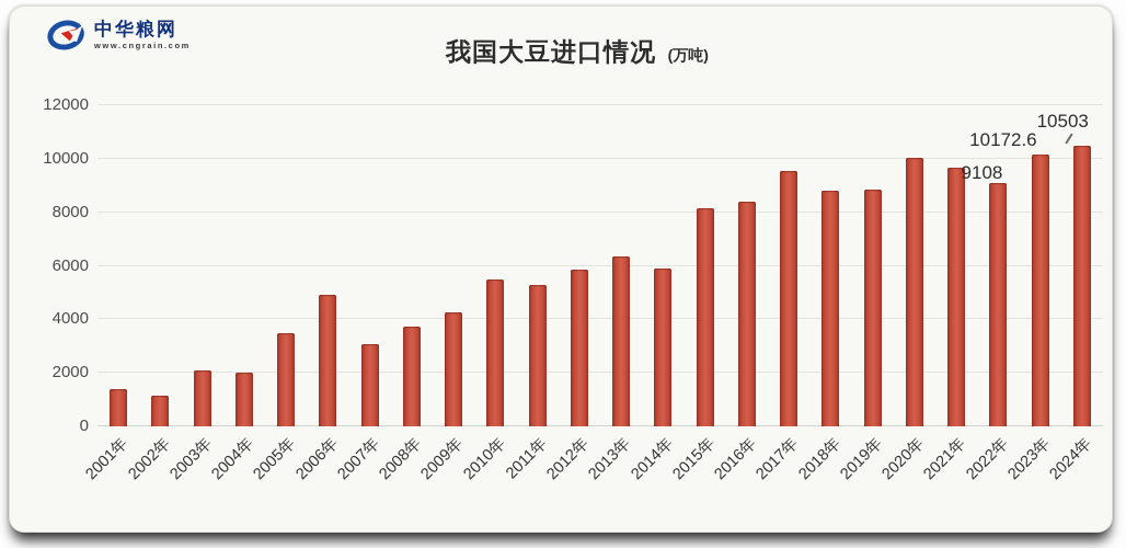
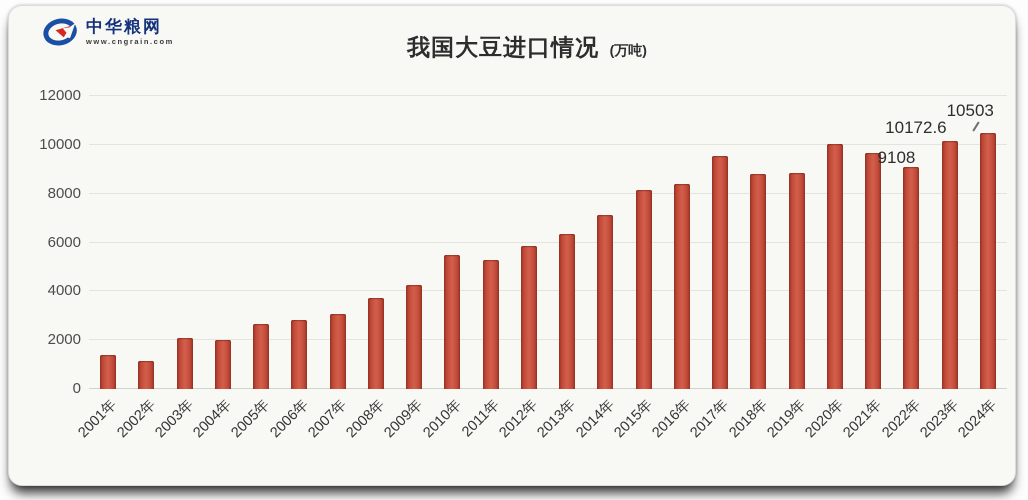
2005年: 3500 -> 2700
2006年: 4900 -> 2800
2014年: 5900 -> 7100
